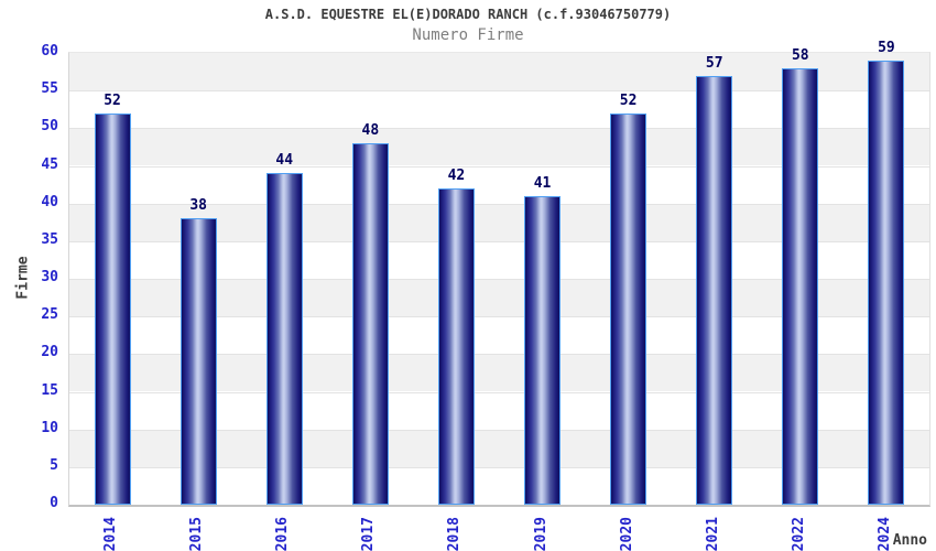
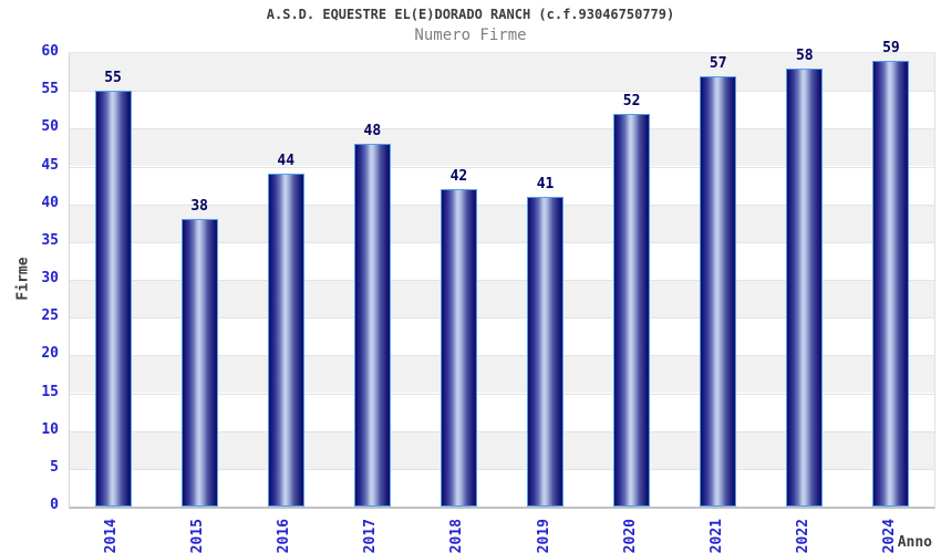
2014: 52 -> 55
